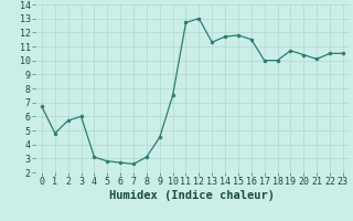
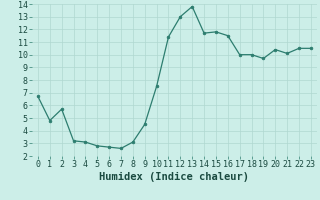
3: 6.0 -> 3.2
11: 12.7 -> 11.4
13: 11.3 -> 13.8
19: 10.7 -> 9.7
